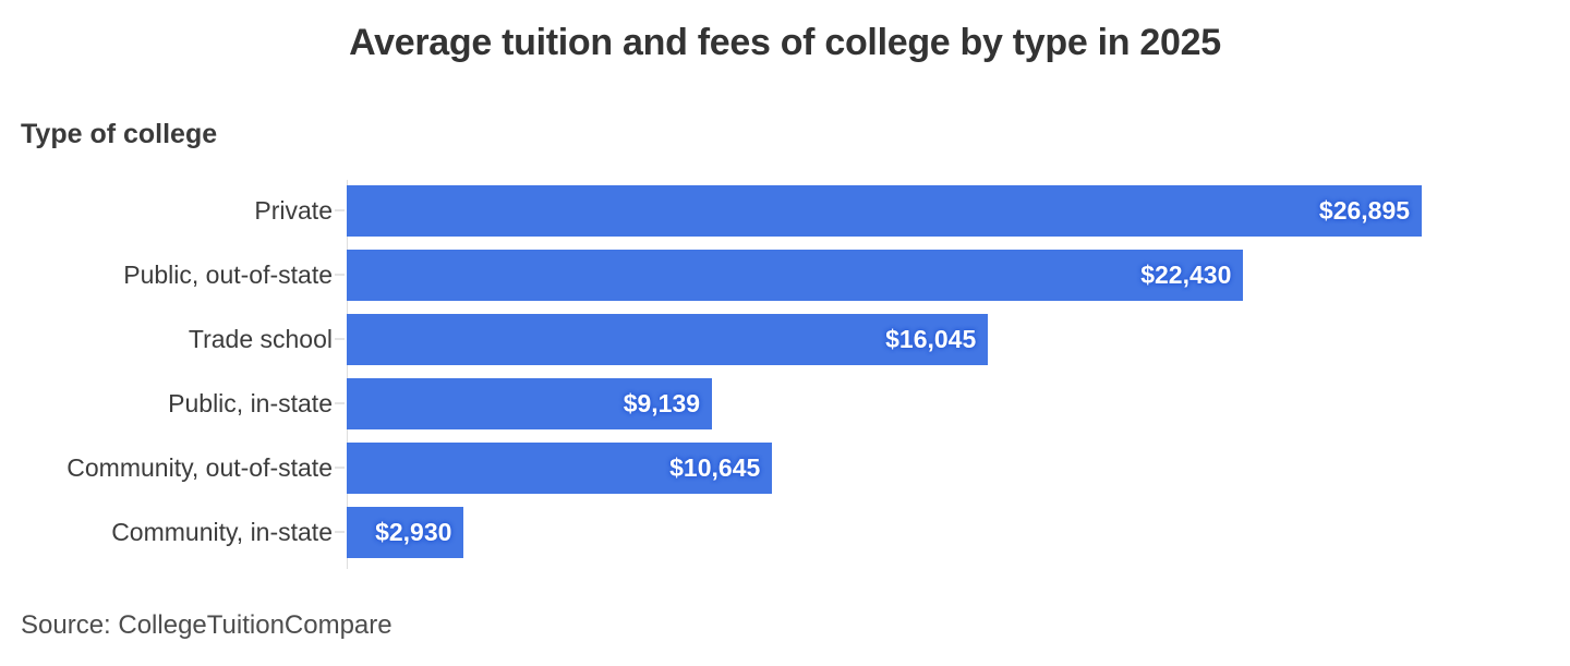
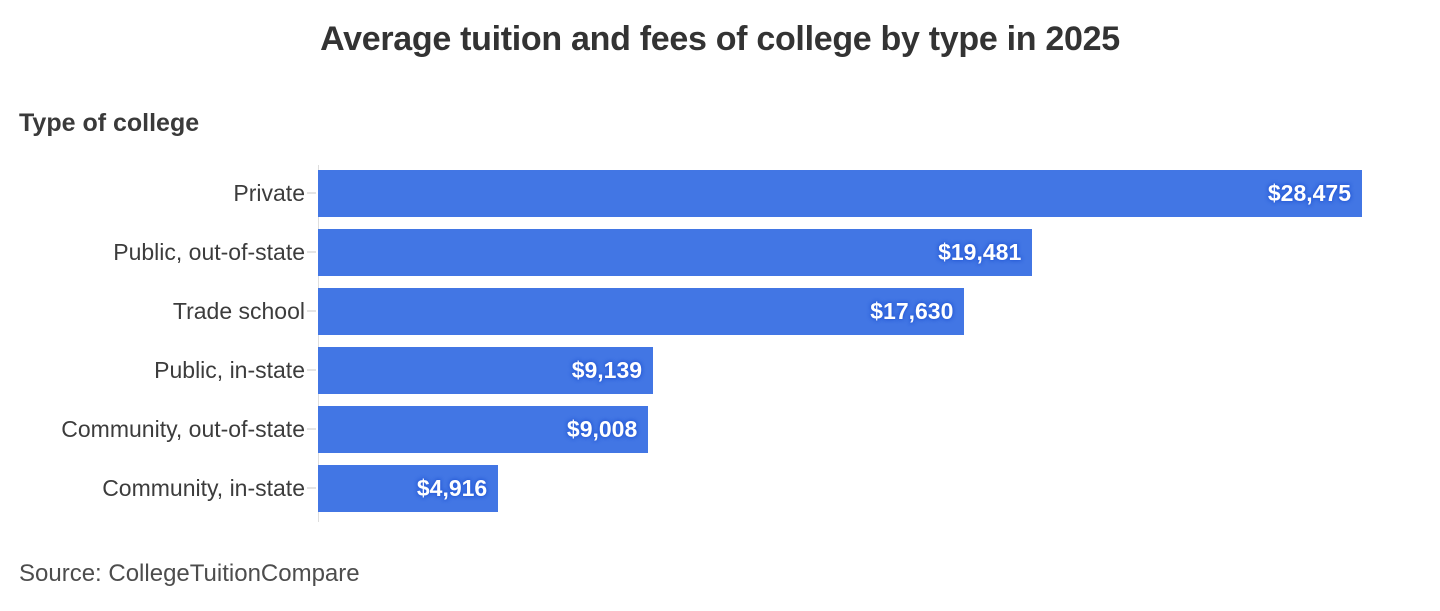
Private: $26,895 -> $28,475
Public, out-of-state: $22,430 -> $19,481
Trade school: $16,045 -> $17,630
Community, out-of-state: $10,645 -> $9,008
Community, in-state: $2,930 -> $4,916
